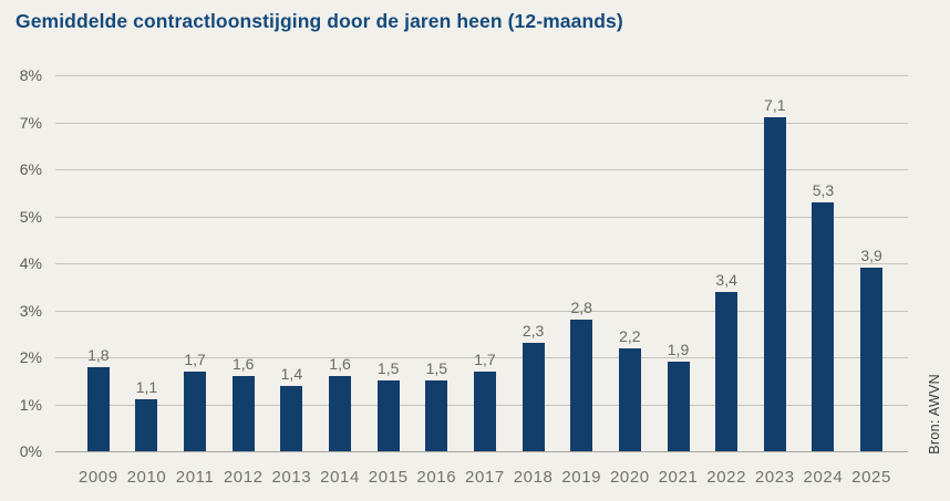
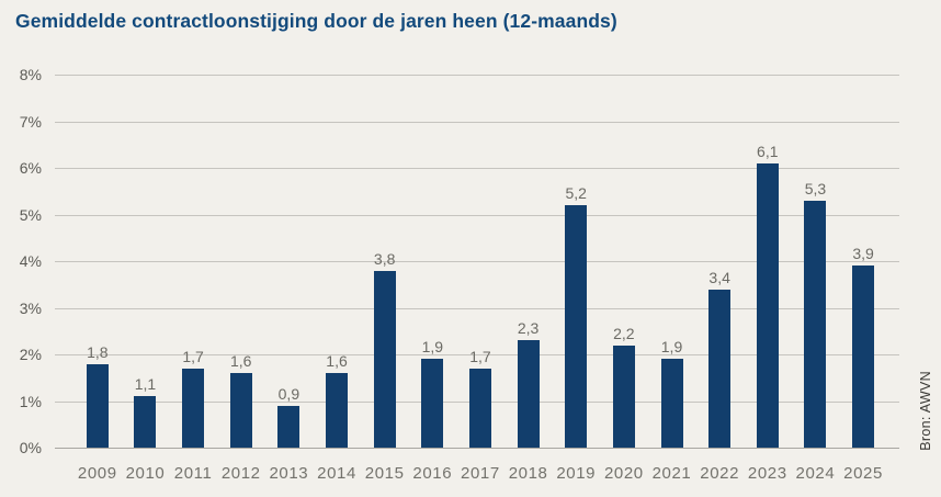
2013: 1,4 -> 0,9
2015: 1,5 -> 3,8
2016: 1,5 -> 1,9
2019: 2,8 -> 5,2
2023: 7,1 -> 6,1
